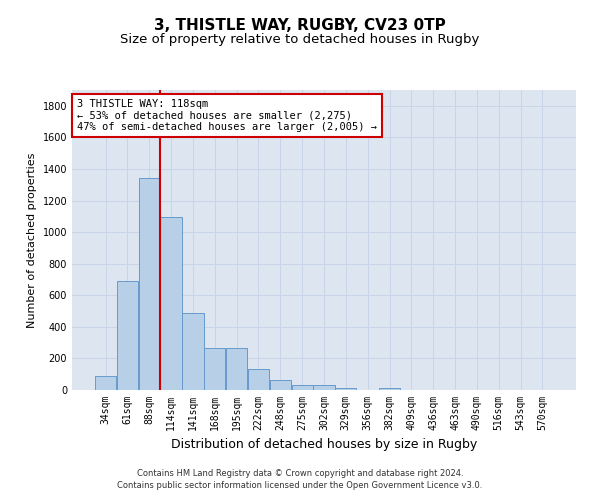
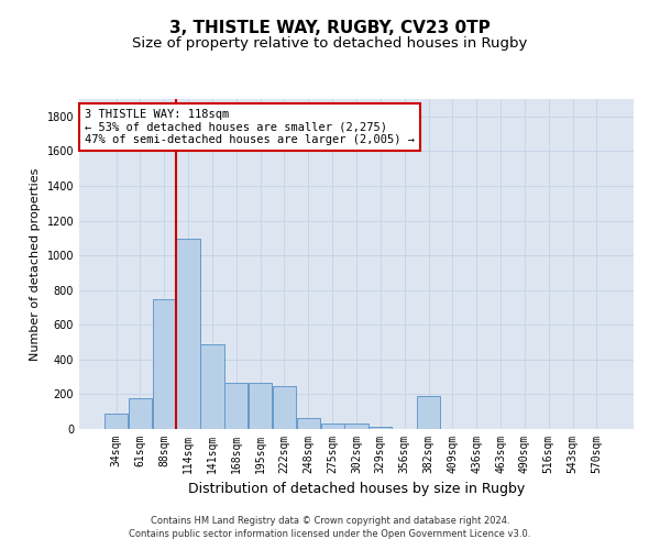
61sqm: 690 -> 180
88sqm: 1340 -> 750
222sqm: 130 -> 250
382sqm: 20 -> 190
